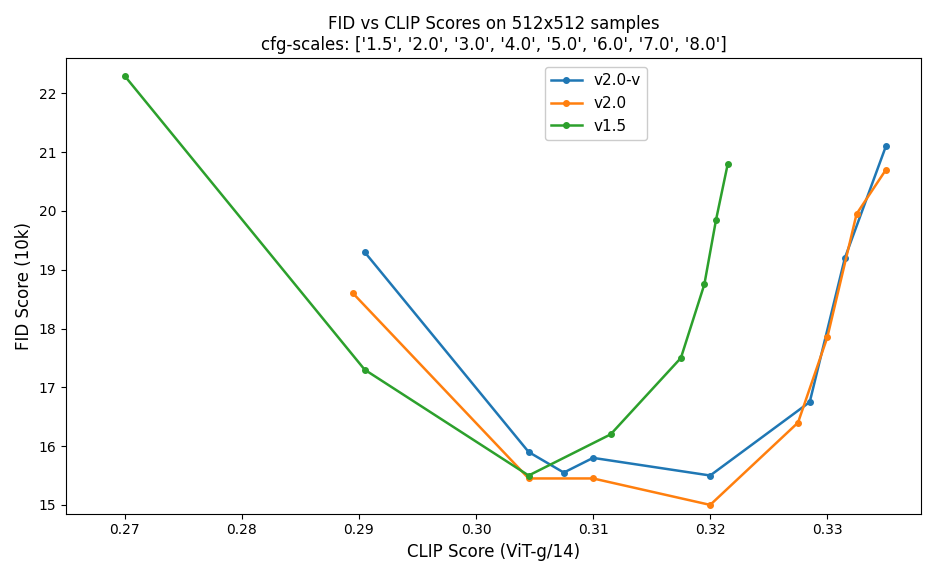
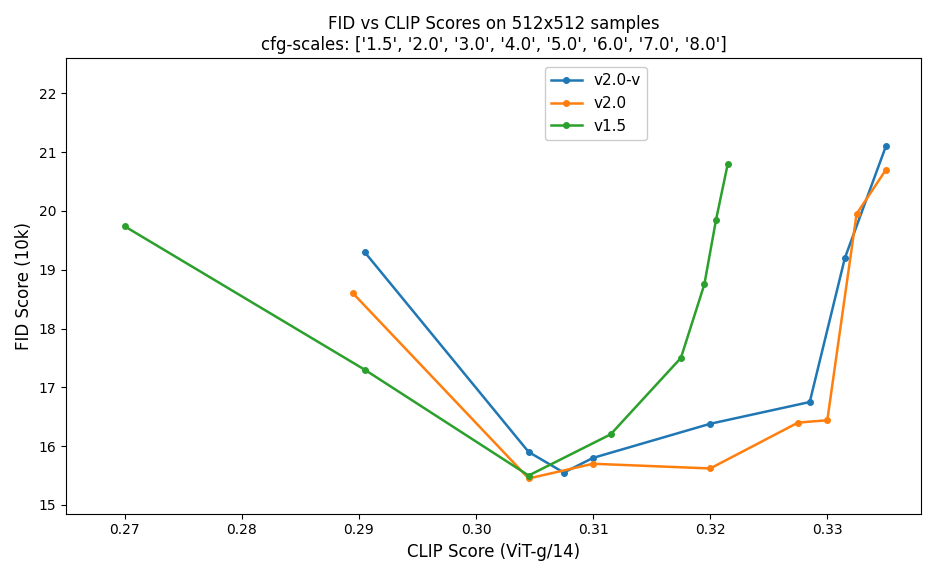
v1.5/0.27: 22.30 -> 19.74
v2.0/0.31: 15.45 -> 15.70
v2.0-v/0.32: 15.50 -> 16.38
v2.0/0.32: 15.00 -> 15.62
v2.0/0.33: 17.85 -> 16.44
